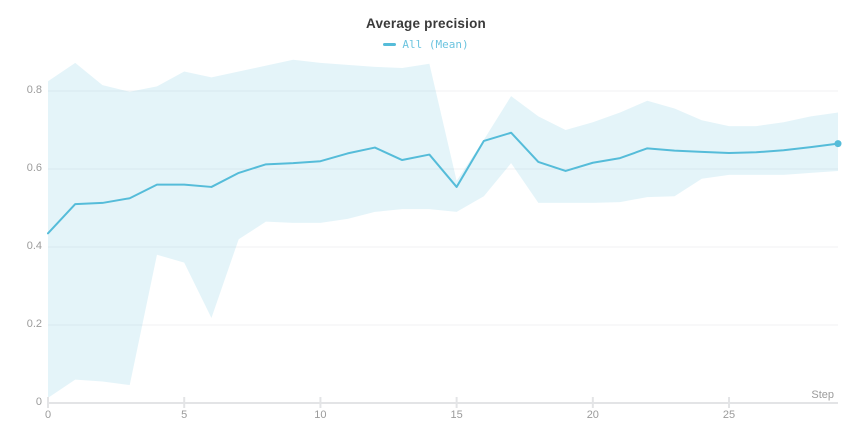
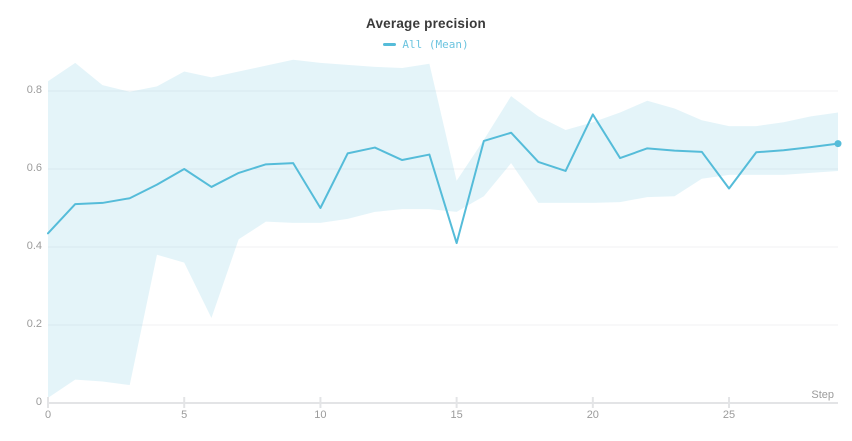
All (Mean)/5: 0.56 -> 0.60
All (Mean)/10: 0.62 -> 0.50
All (Mean)/15: 0.55 -> 0.41
All (Mean)/20: 0.62 -> 0.74
All (Mean)/25: 0.64 -> 0.55
